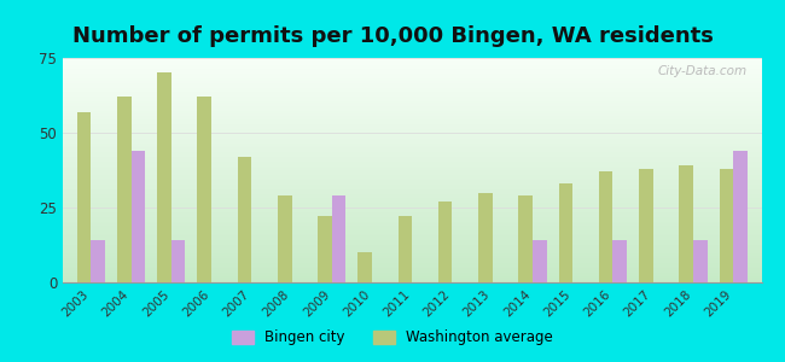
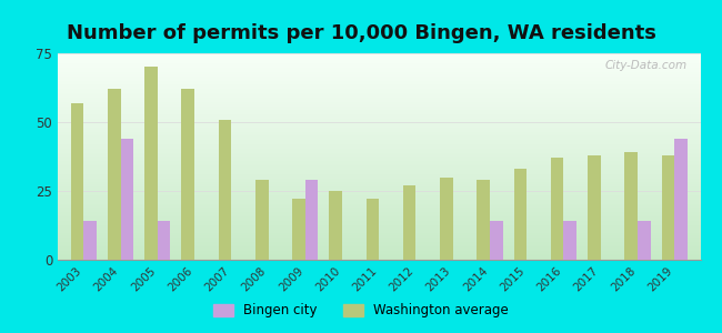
Washington average/2007: 42 -> 51
Washington average/2010: 10 -> 25
